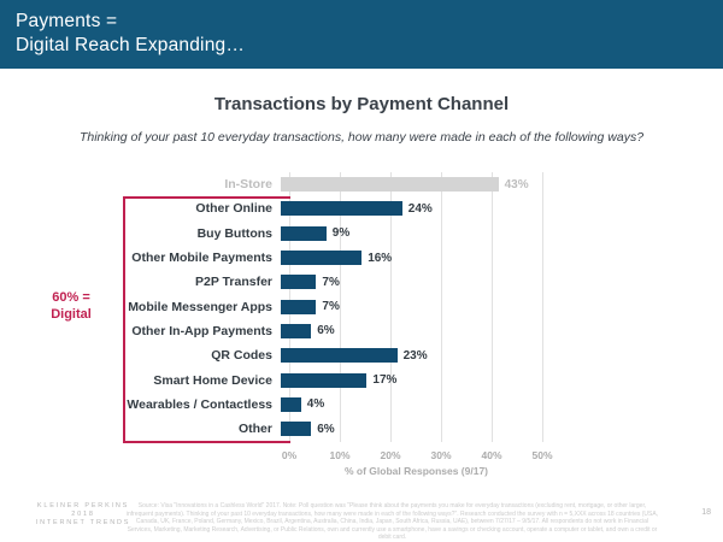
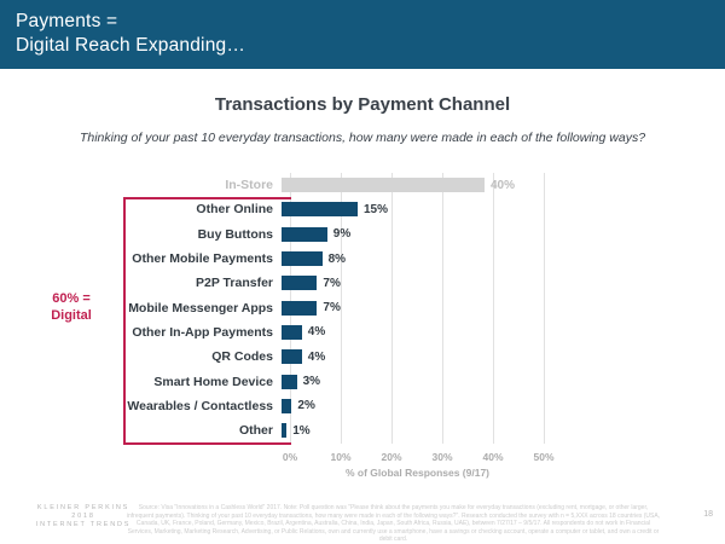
In-Store: 43% -> 40%
Other Online: 24% -> 15%
Other Mobile Payments: 16% -> 8%
Other In-App Payments: 6% -> 4%
QR Codes: 23% -> 4%
Smart Home Device: 17% -> 3%
Wearables / Contactless: 4% -> 2%
Other: 6% -> 1%
